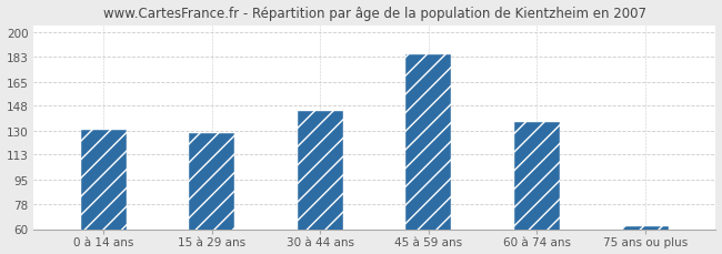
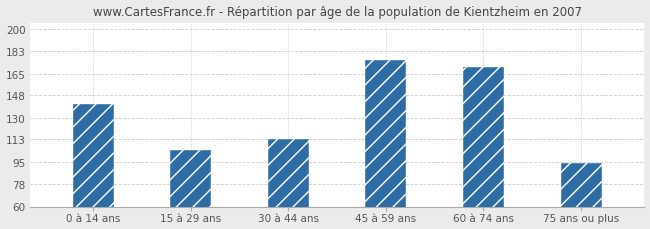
0 à 14 ans: 131 -> 141
15 à 29 ans: 128 -> 105
30 à 44 ans: 144 -> 113
45 à 59 ans: 184 -> 176
60 à 74 ans: 136 -> 170
75 ans ou plus: 62 -> 94
